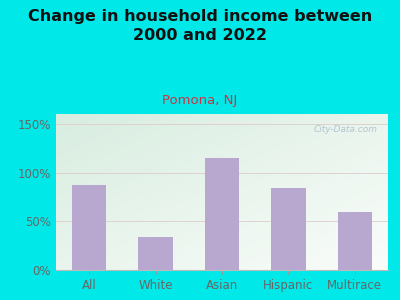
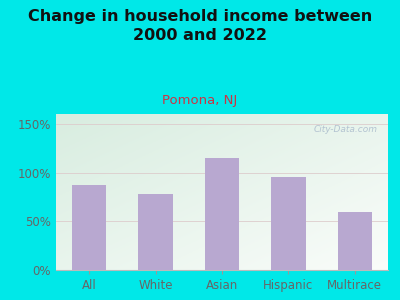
White: 34% -> 78%
Hispanic: 84% -> 95%
